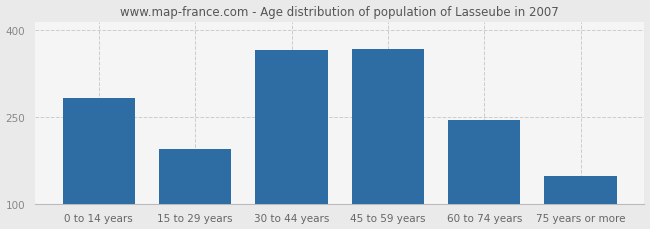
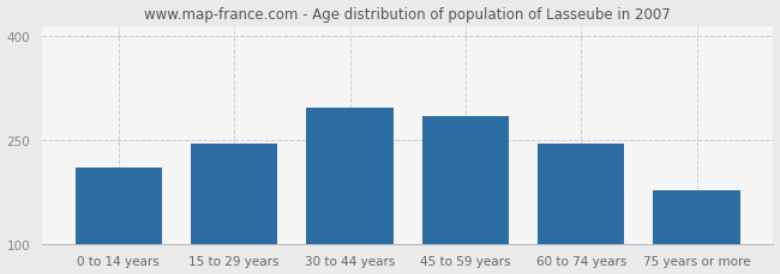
0 to 14 years: 283 -> 210
15 to 29 years: 195 -> 244
30 to 44 years: 365 -> 296
45 to 59 years: 368 -> 284
75 years or more: 148 -> 178
